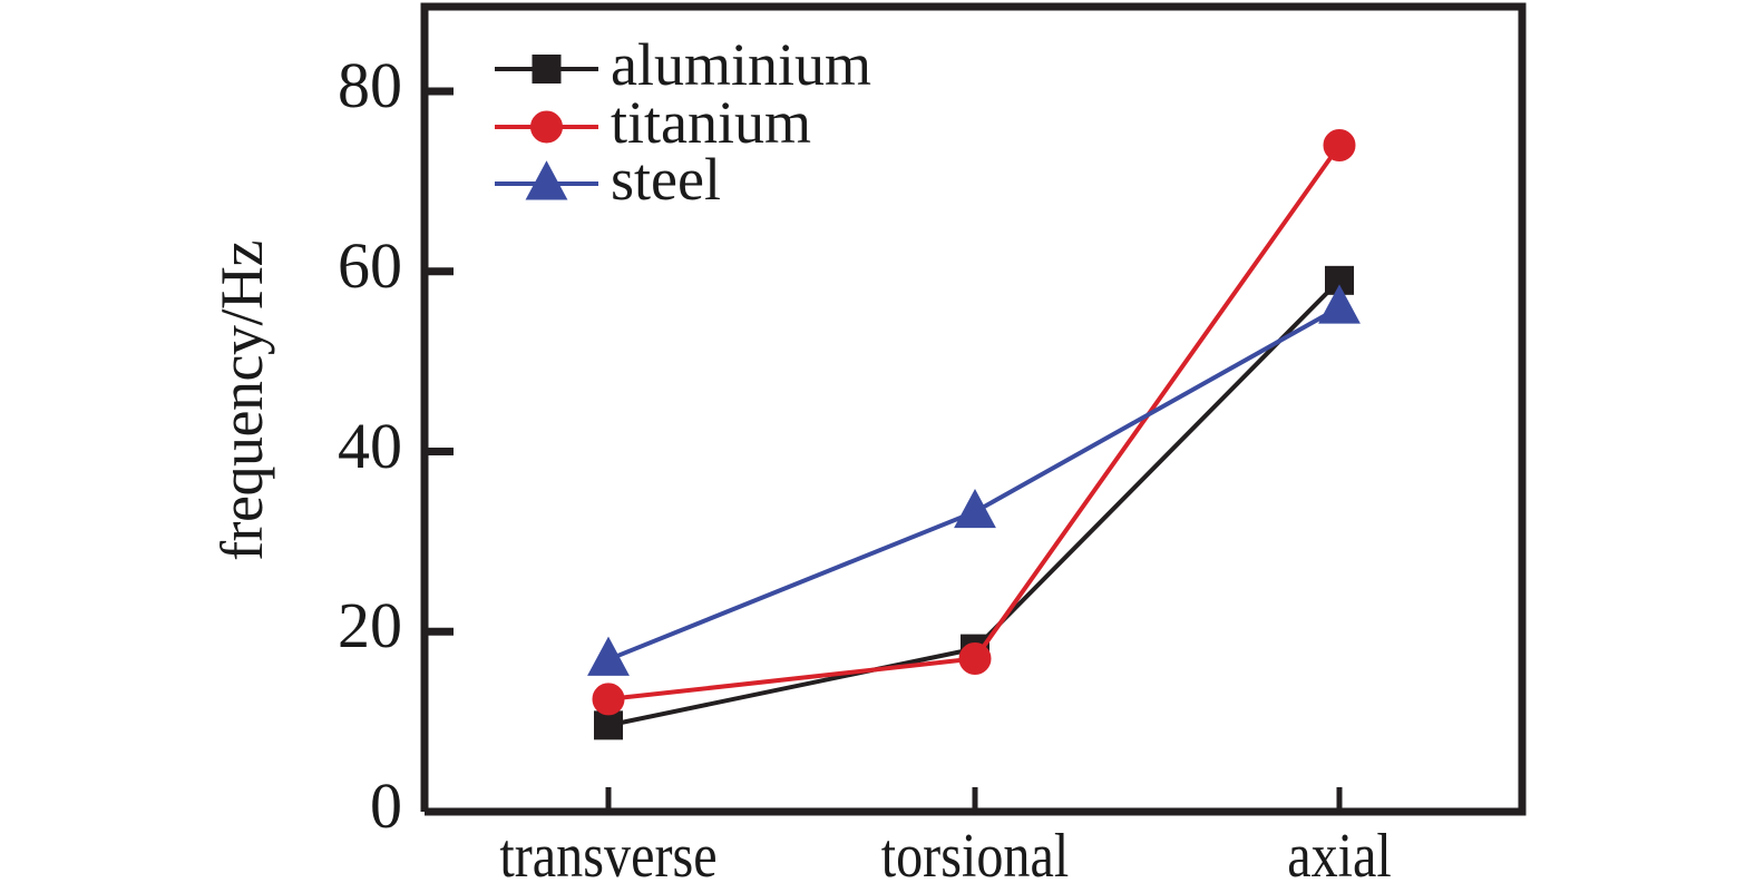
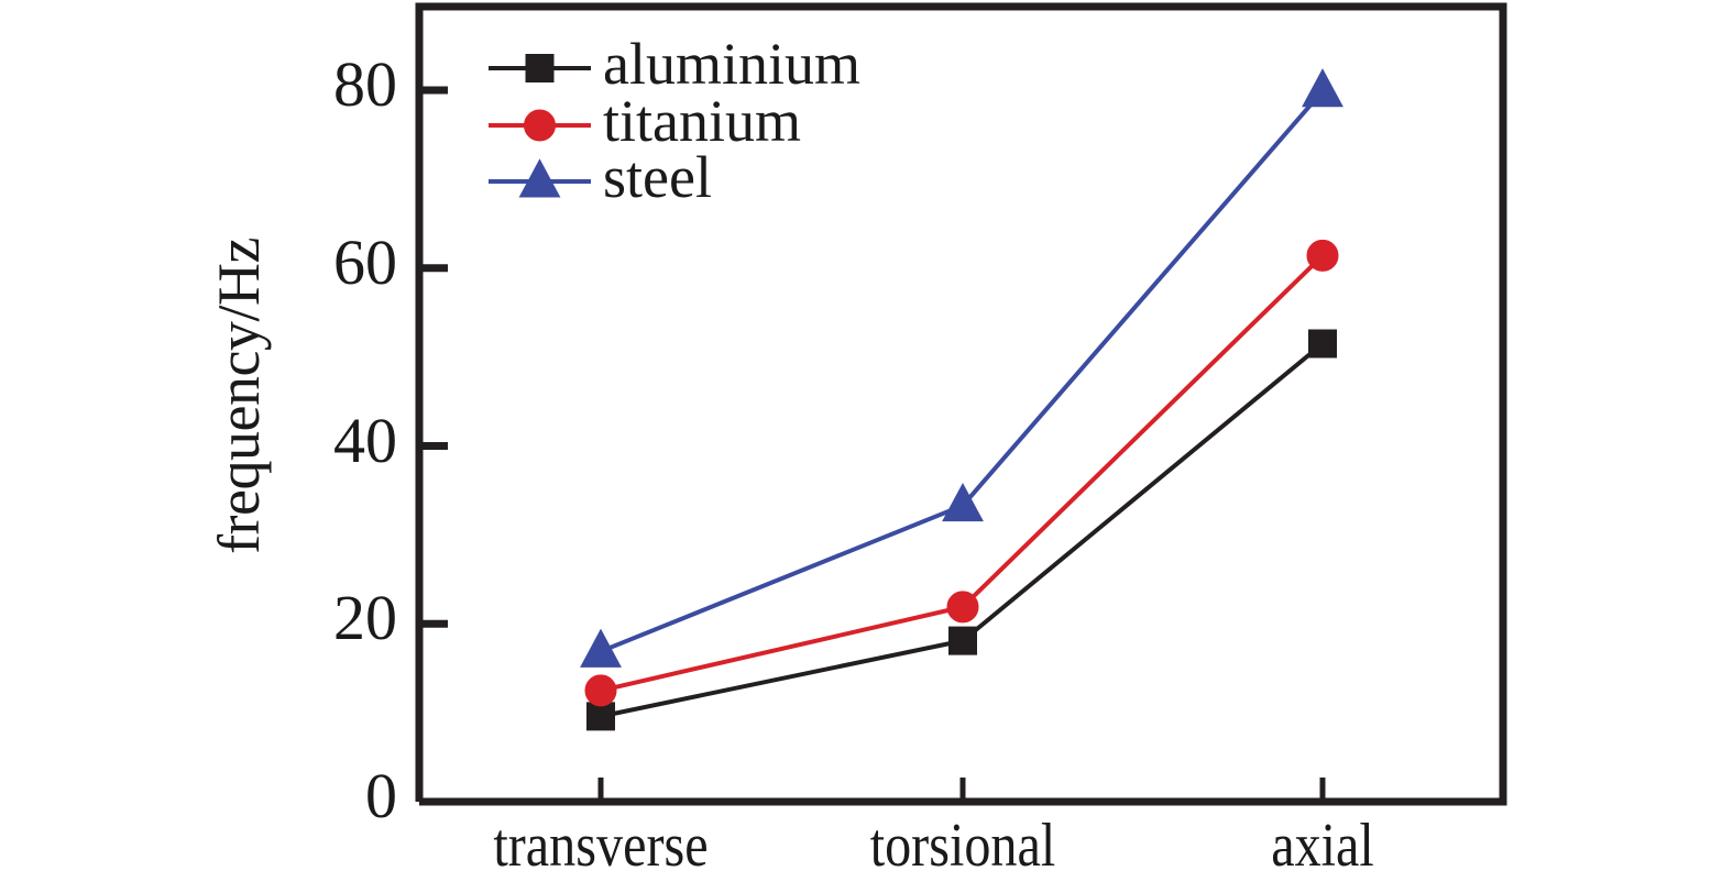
titanium/torsional: 17 -> 22
aluminium/axial: 59 -> 52
titanium/axial: 74 -> 61
steel/axial: 56 -> 80
